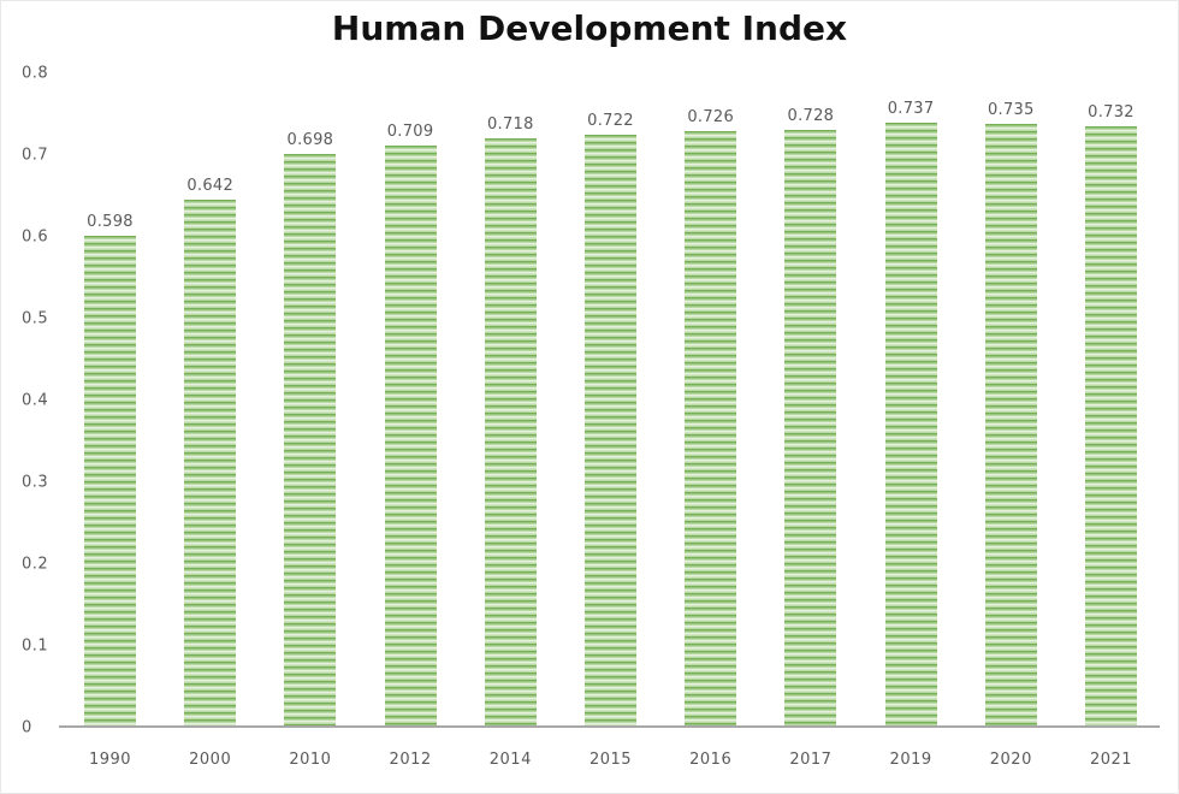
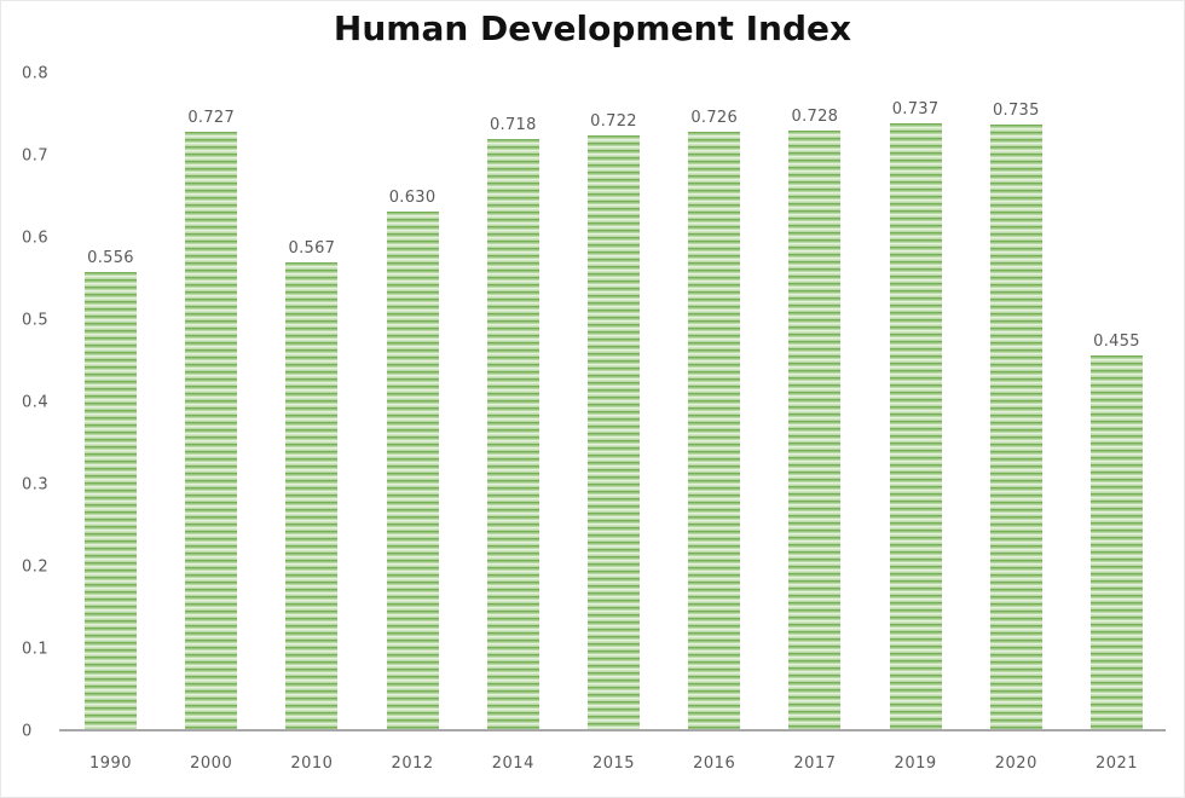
1990: 0.598 -> 0.556
2000: 0.642 -> 0.727
2010: 0.698 -> 0.567
2012: 0.709 -> 0.630
2021: 0.732 -> 0.455
